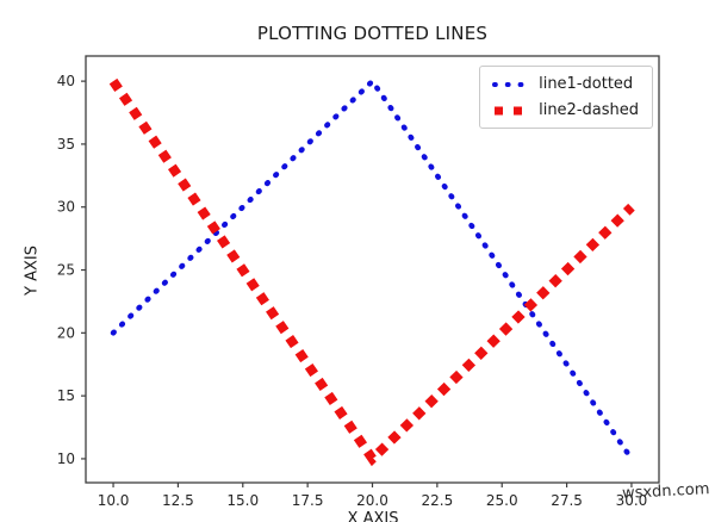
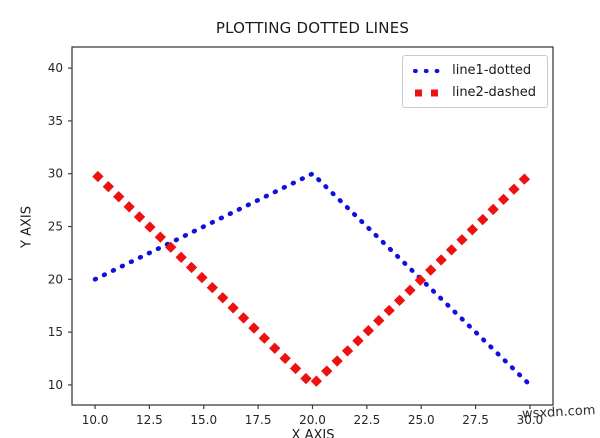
line2-dashed/10: 40 -> 30
line1-dotted/20: 40 -> 30
